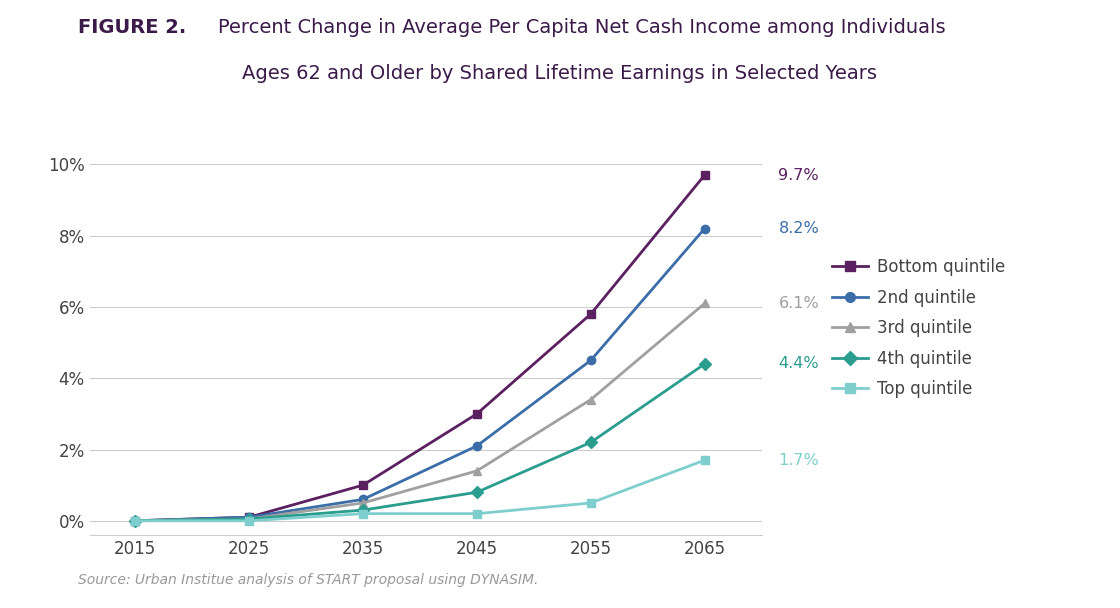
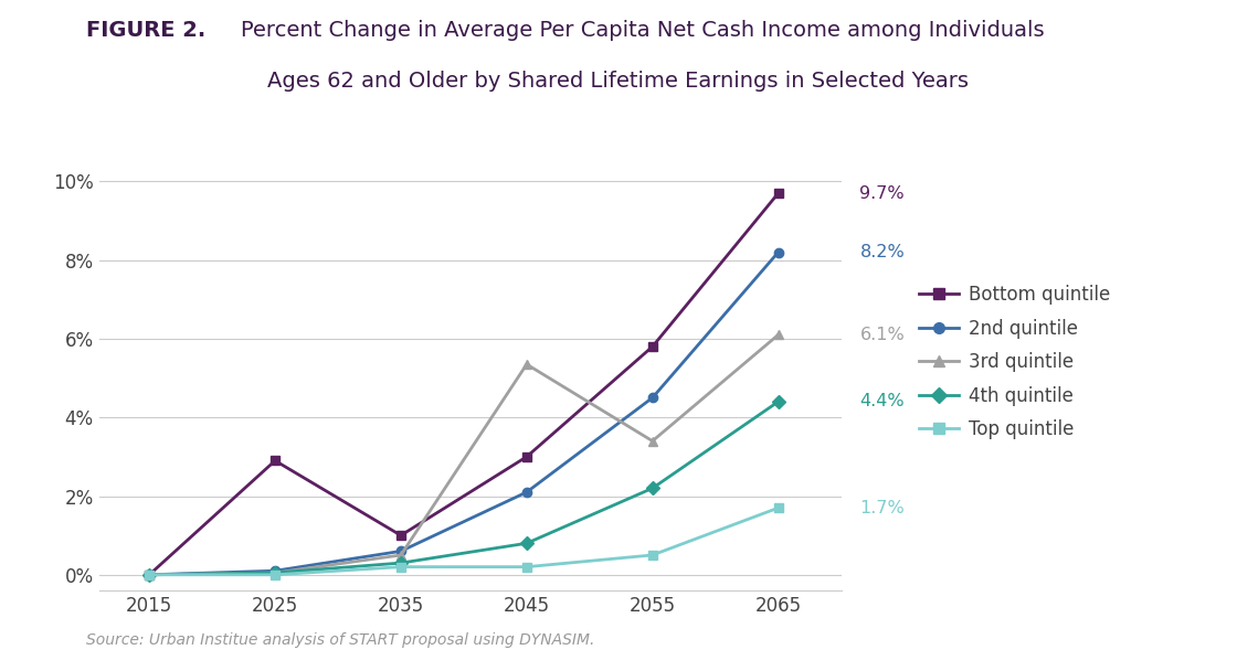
Bottom quintile/2025: 0.1% -> 2.9%
3rd quintile/2045: 1.40% -> 5.35%
